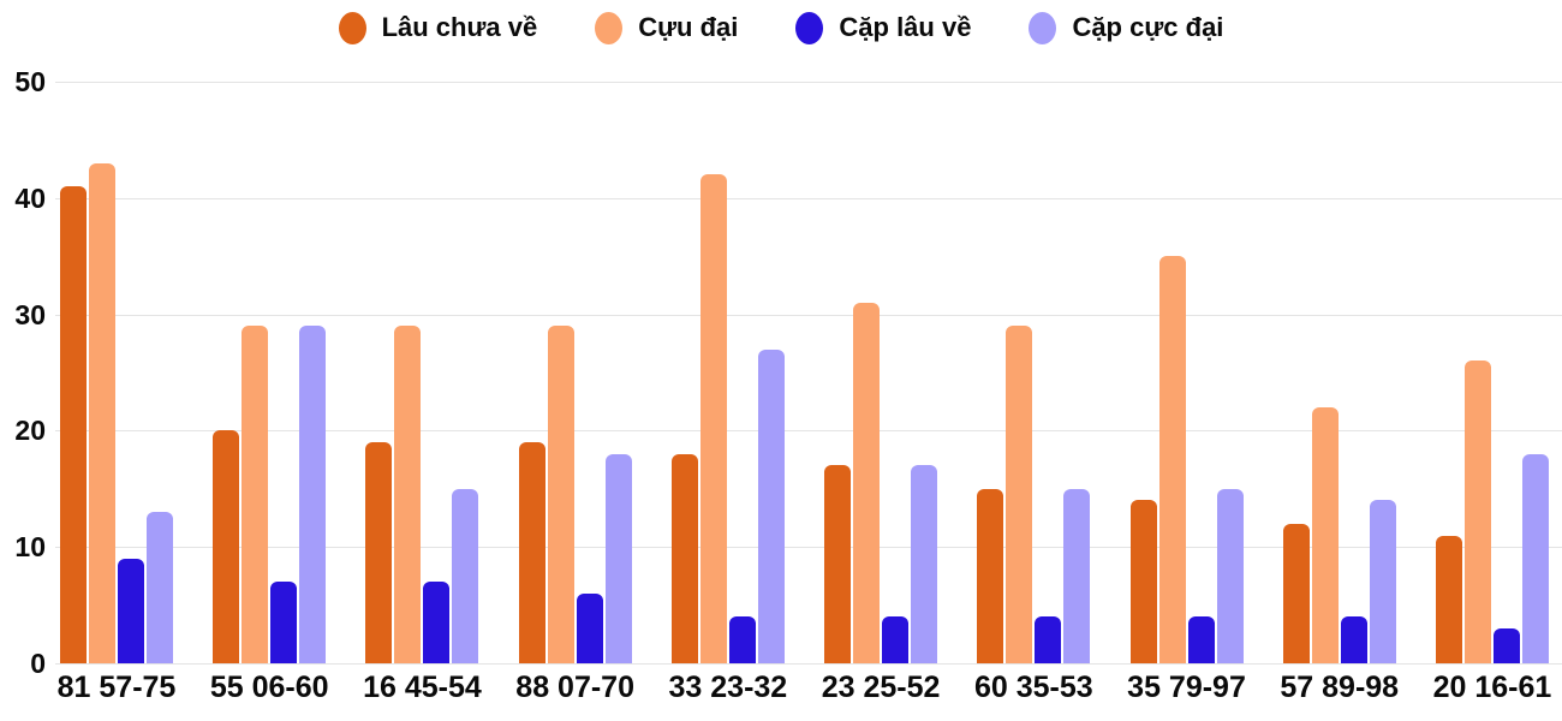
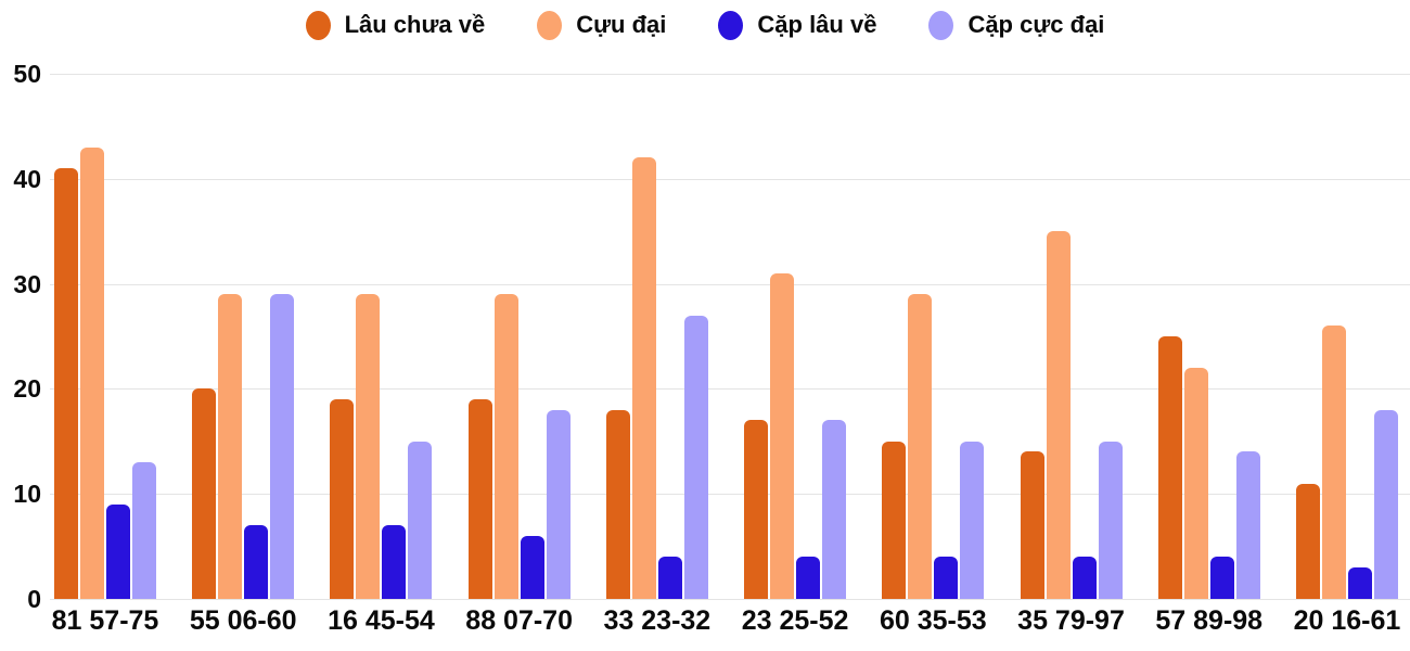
Lâu chưa về/57 89-98: 12 -> 25
